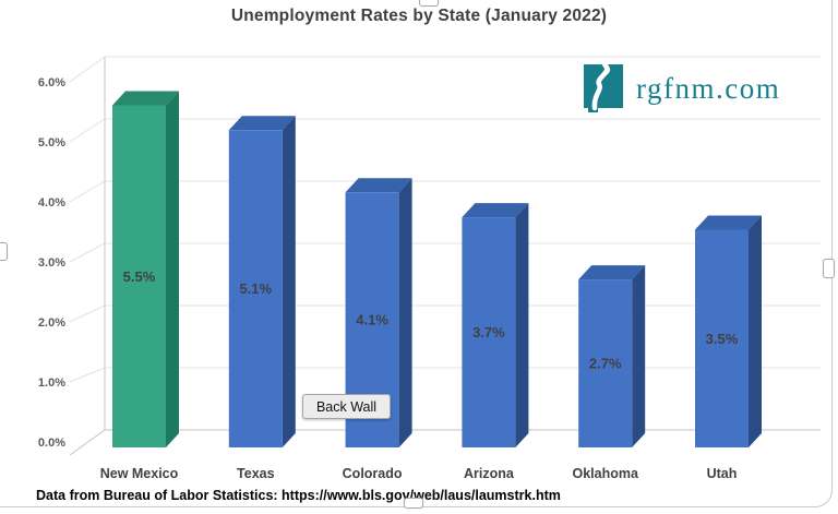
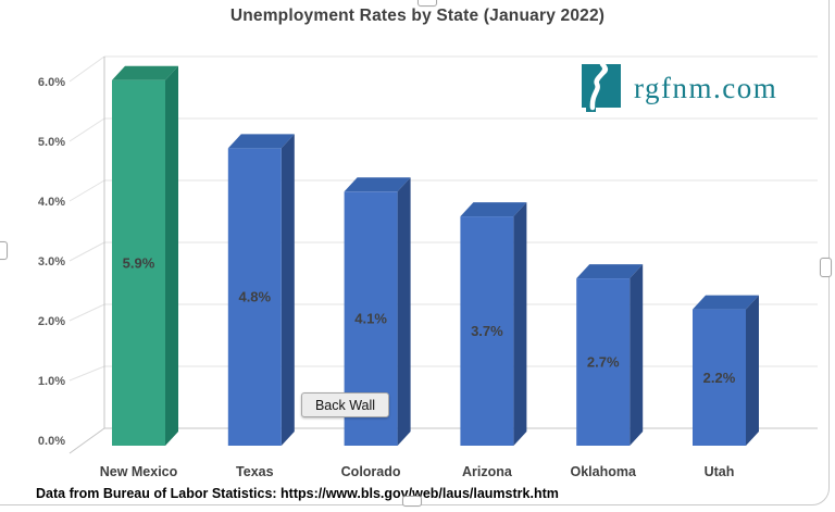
New Mexico: 5.5% -> 5.9%
Texas: 5.1% -> 4.8%
Utah: 3.5% -> 2.2%
